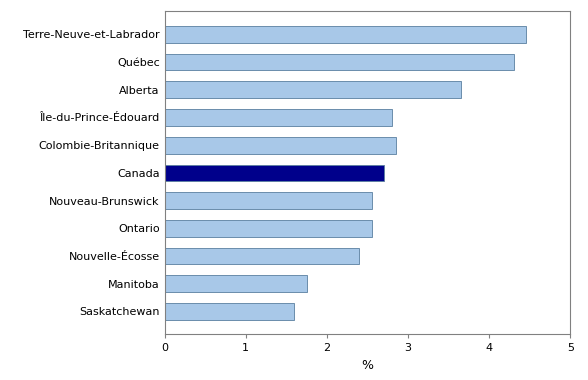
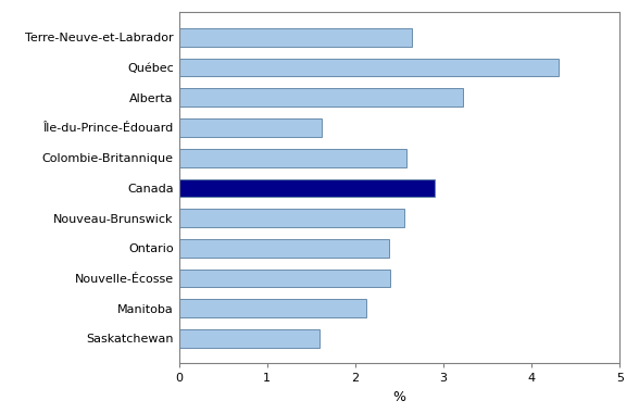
Terre-Neuve-et-Labrador: 4.45 -> 2.64
Alberta: 3.65 -> 3.22
Île-du-Prince-Édouard: 2.80 -> 1.62
Colombie-Britannique: 2.85 -> 2.58
Canada: 2.70 -> 2.90
Ontario: 2.55 -> 2.38
Manitoba: 1.75 -> 2.12
